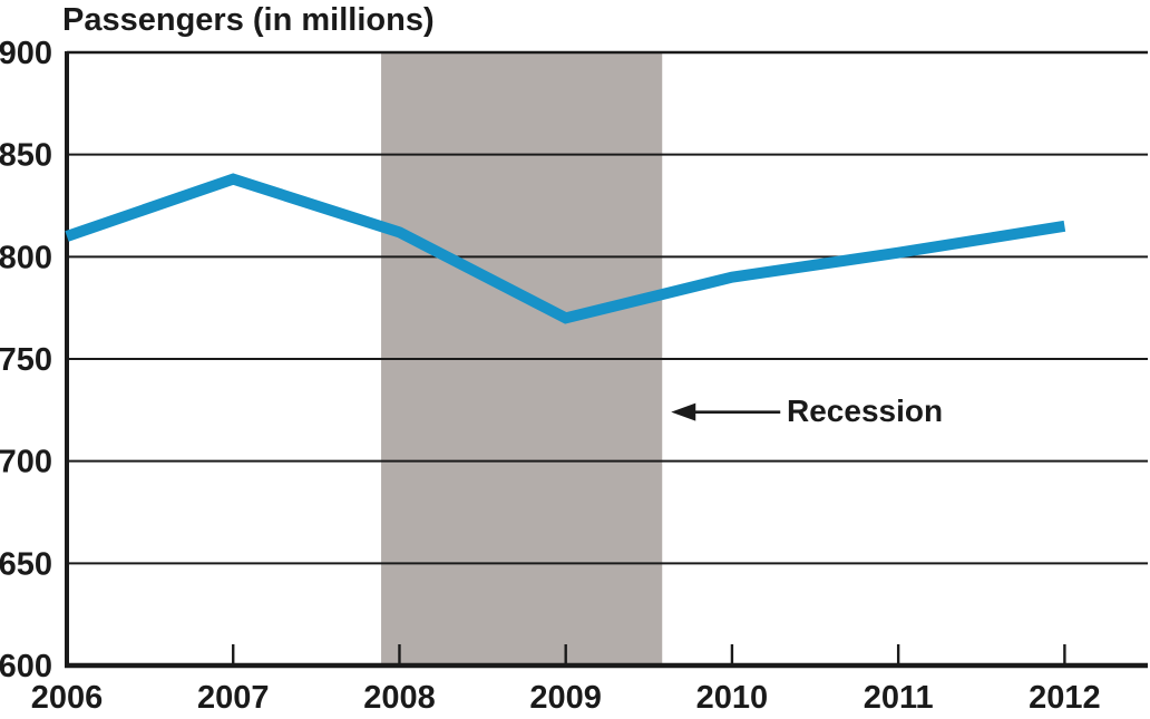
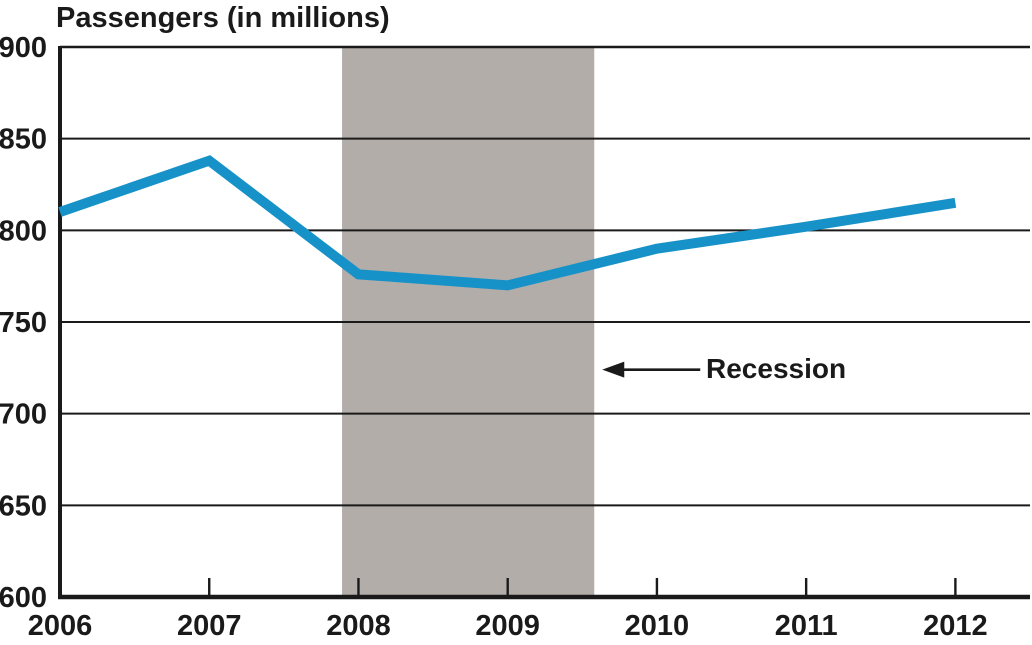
2008: 812 -> 776
